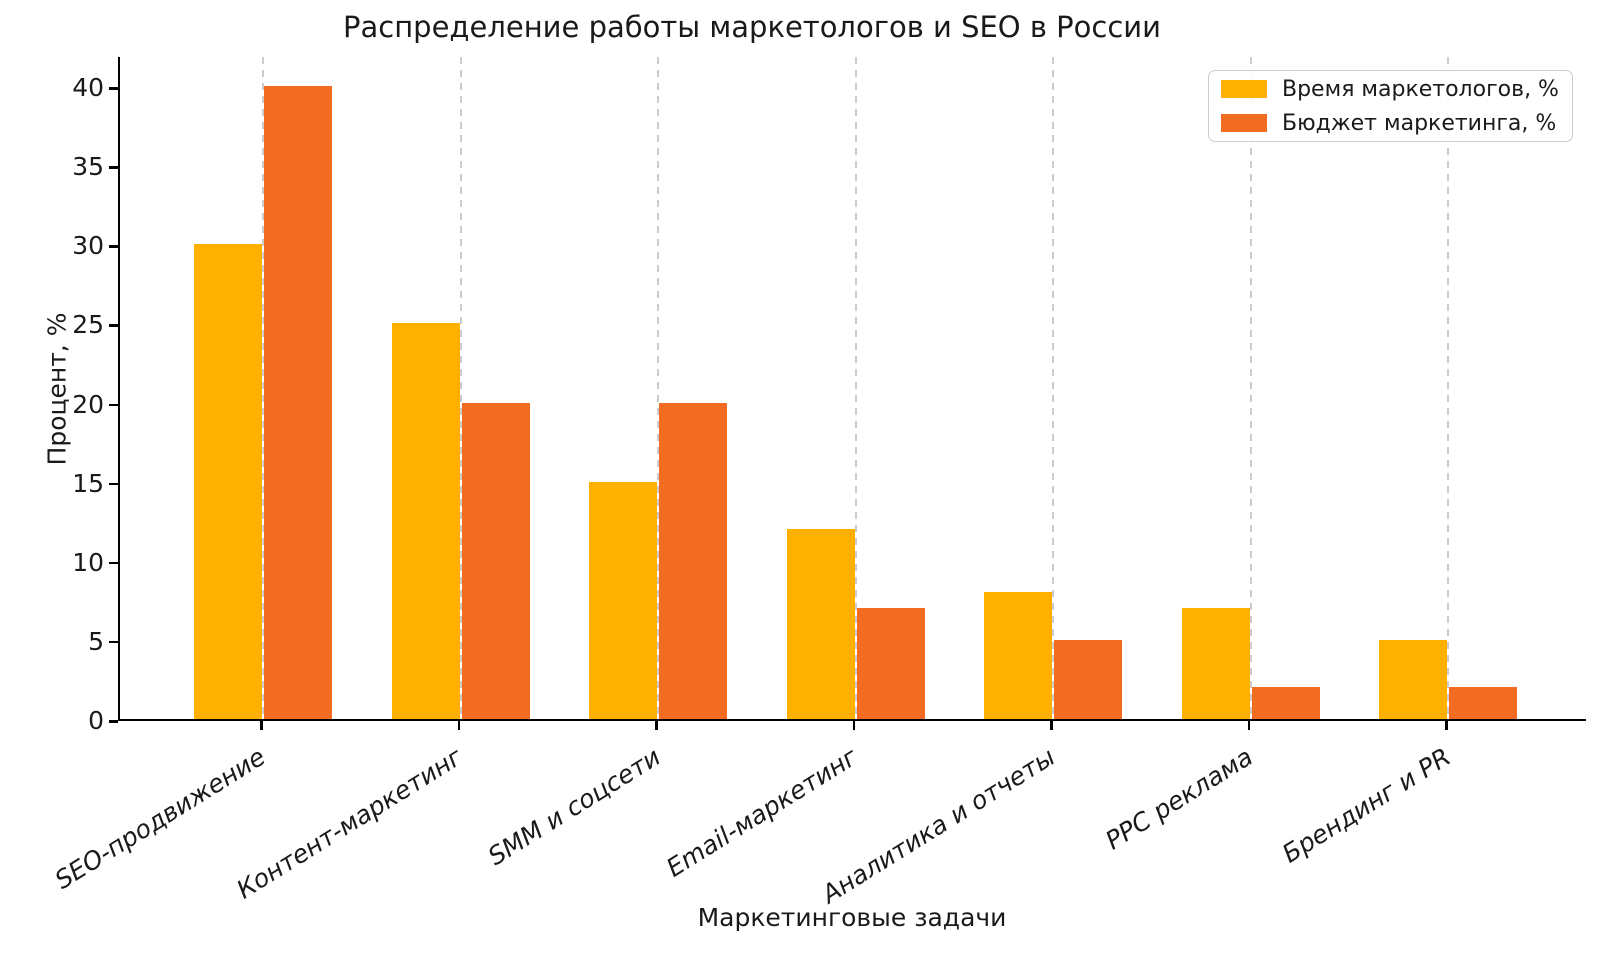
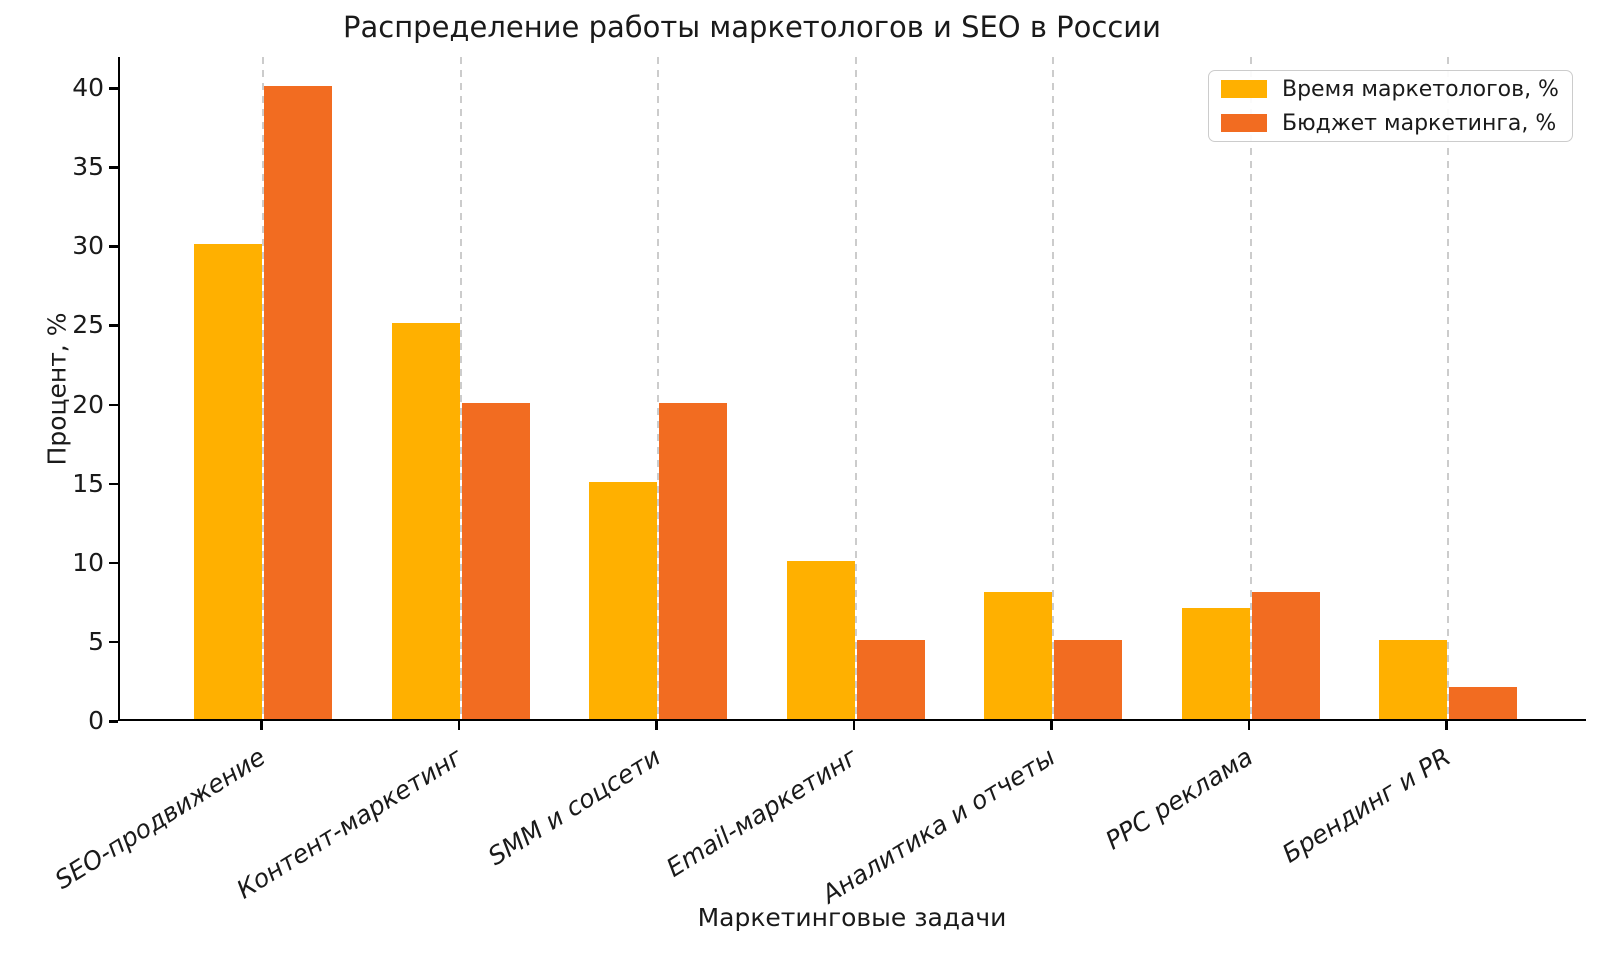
Время маркетологов, %/Email-маркетинг: 12 -> 10
Бюджет маркетинга, %/Email-маркетинг: 7 -> 5
Бюджет маркетинга, %/PPC реклама: 2 -> 8
